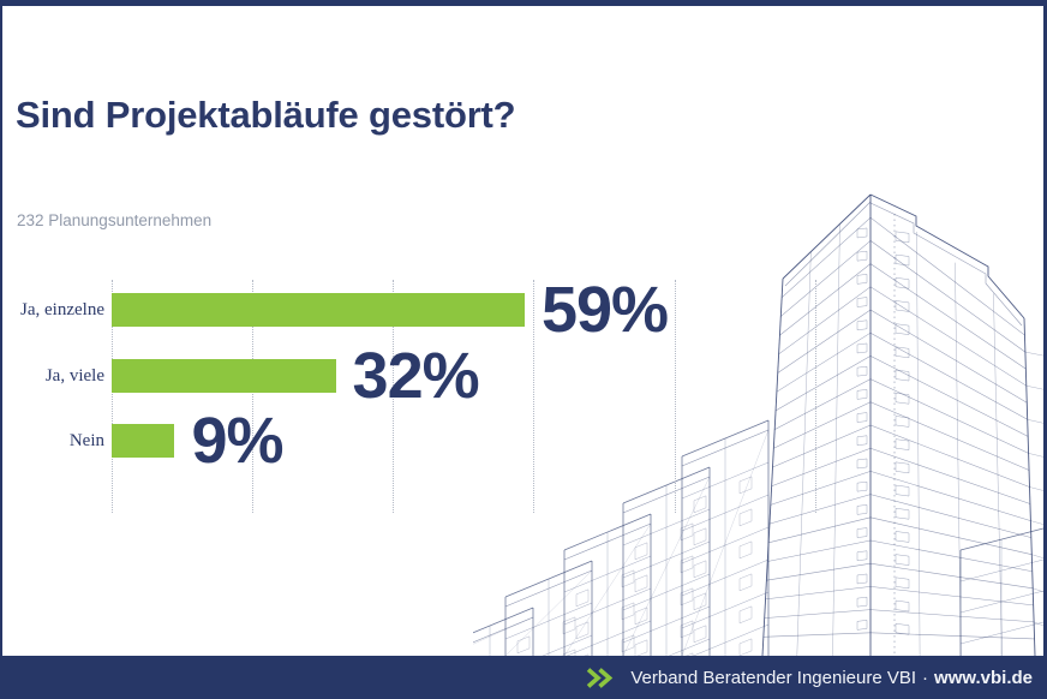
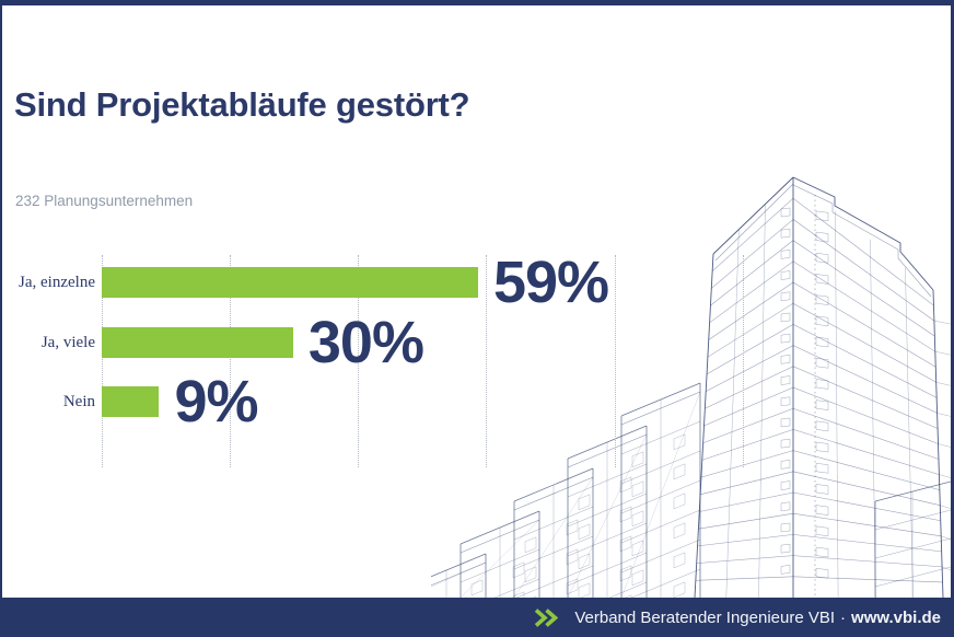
Ja, viele: 32% -> 30%
